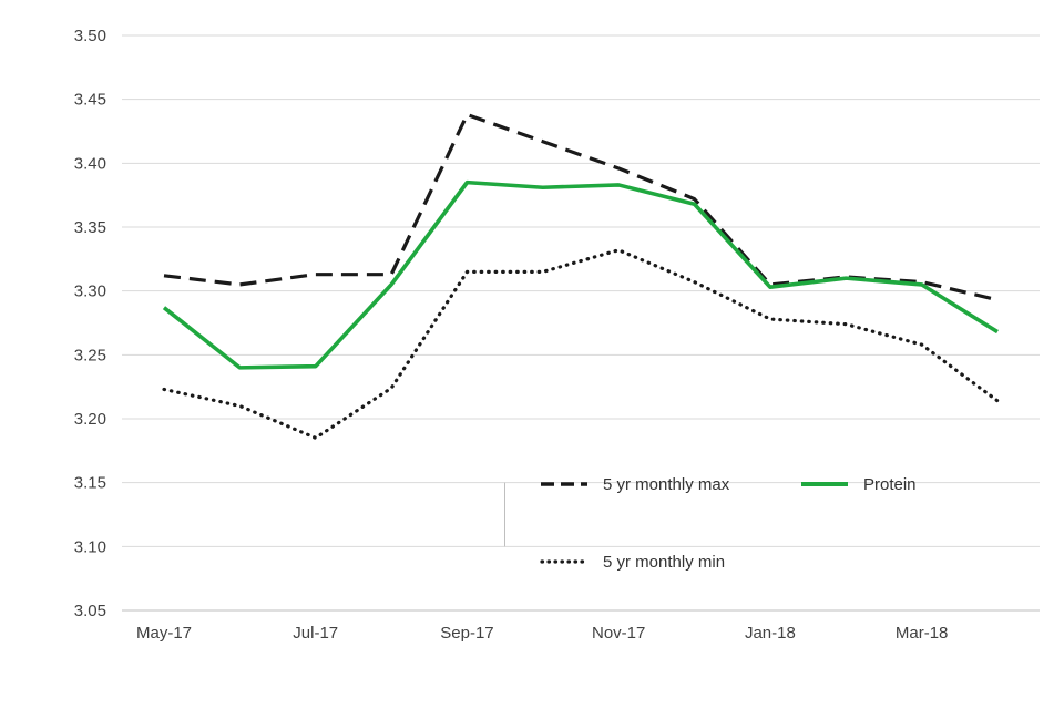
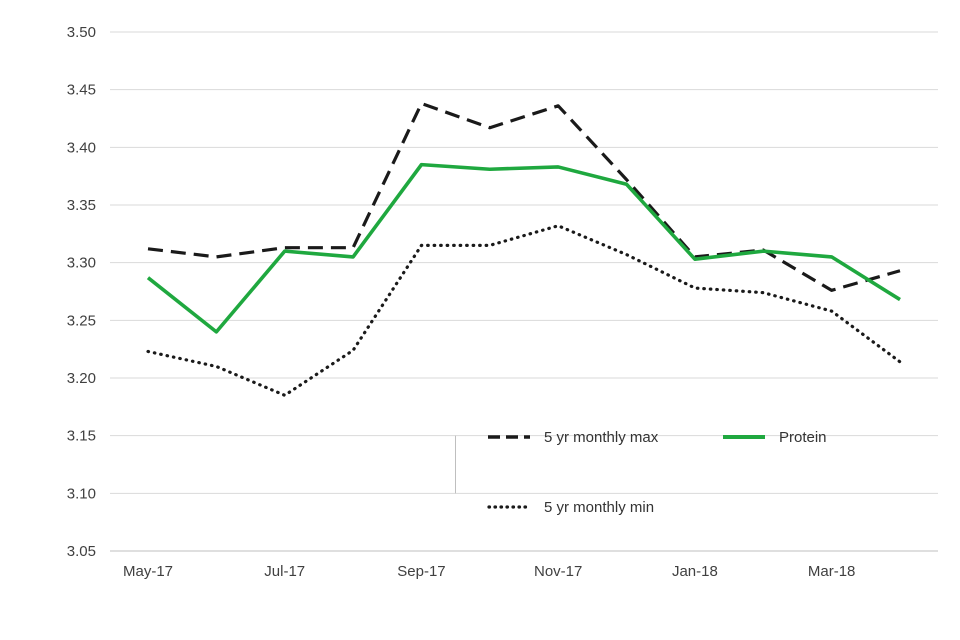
Protein/Jul-17: 3.241 -> 3.310
5 yr monthly max/Nov-17: 3.396 -> 3.436
5 yr monthly max/Mar-18: 3.307 -> 3.276
